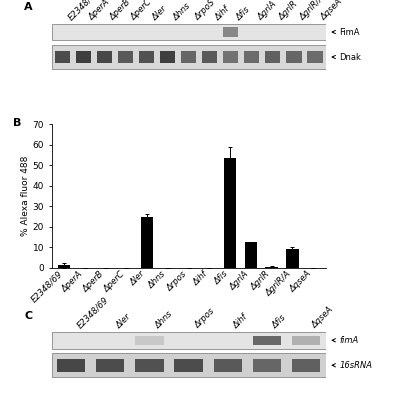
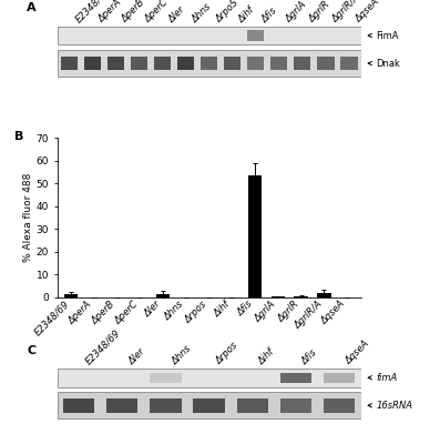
Δler: 25.0 -> 1.4
ΔgrlA: 12.5 -> 0.5
ΔgrlR/A: 9.0 -> 2.1
